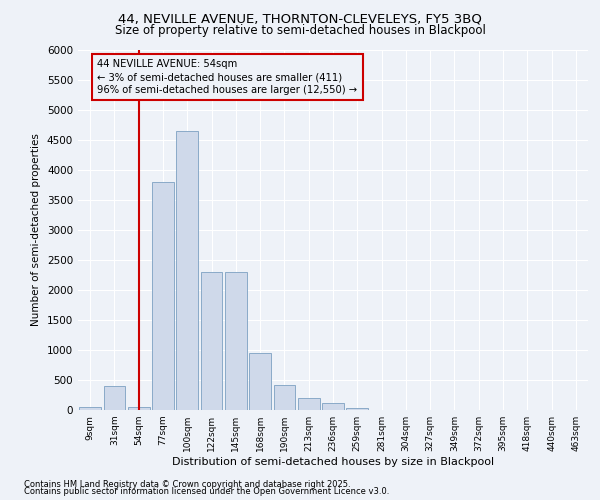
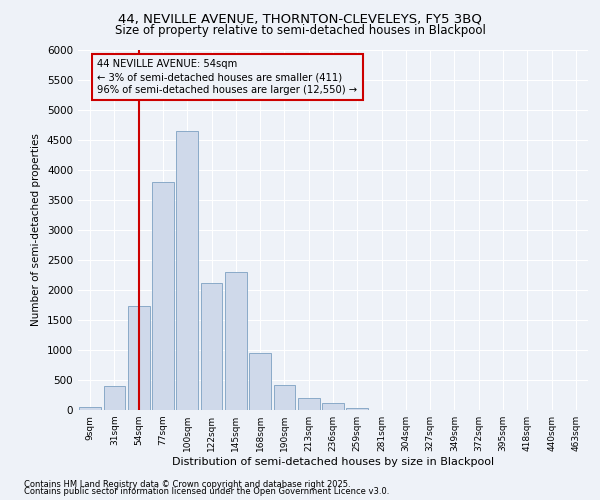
54sqm: 50 -> 1740
122sqm: 2300 -> 2120
